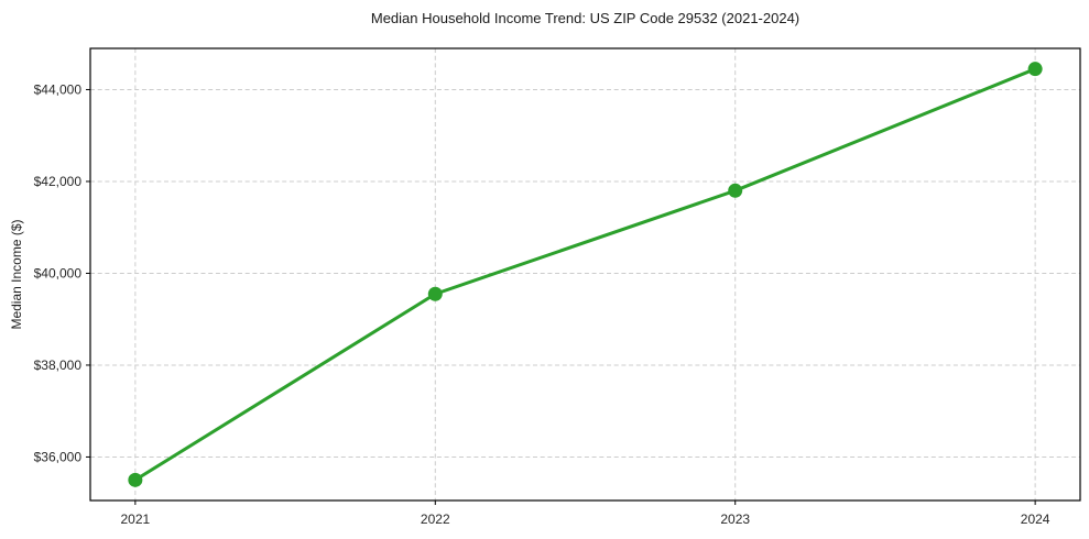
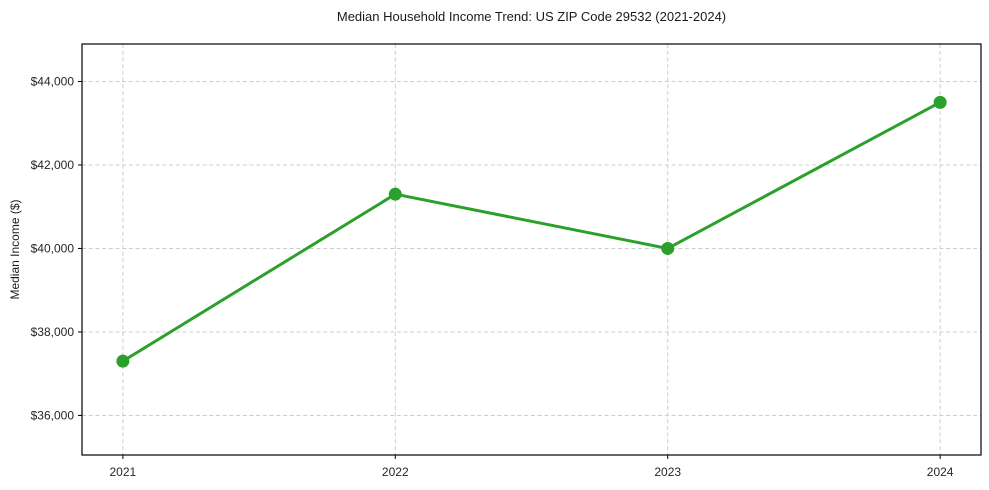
2021: $35500 -> $37300
2022: $39600 -> $41300
2023: $41800 -> $40000
2024: $44400 -> $43500
